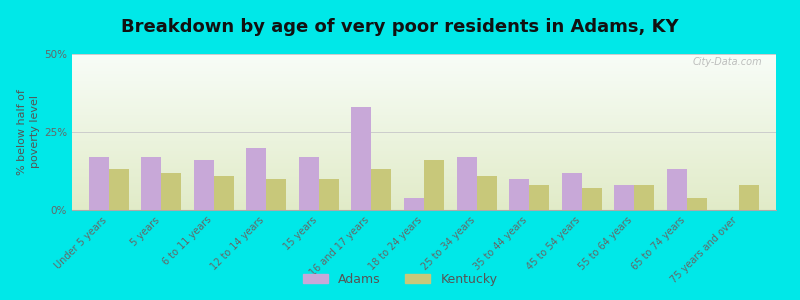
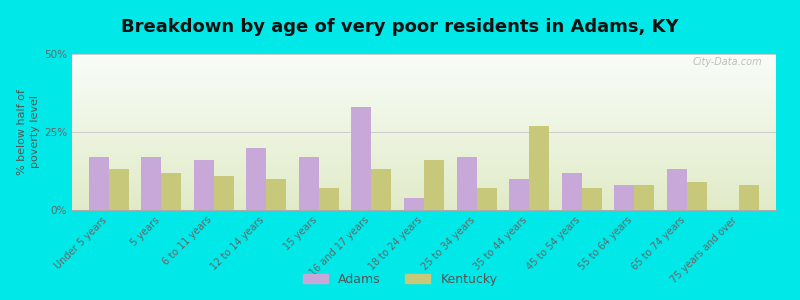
Kentucky/15 years: 10% -> 7%
Kentucky/25 to 34 years: 11% -> 7%
Kentucky/35 to 44 years: 8% -> 27%
Kentucky/65 to 74 years: 4% -> 9%
